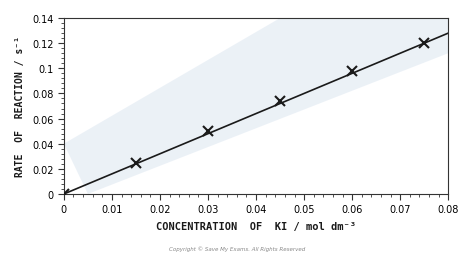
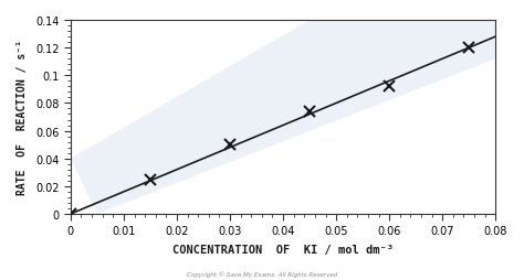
0.06: 0.098 -> 0.092
